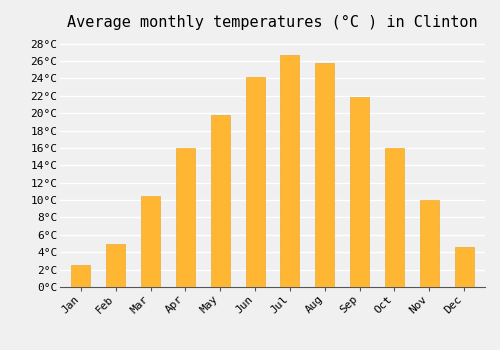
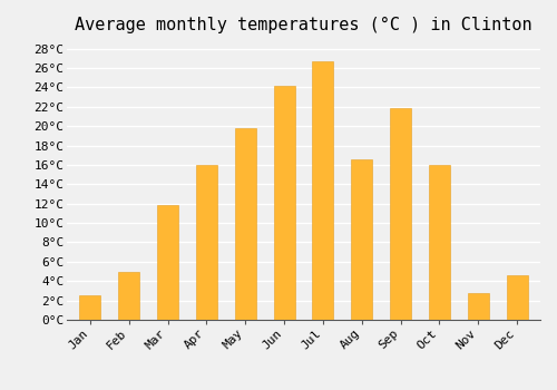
Mar: 10.5°C -> 11.8°C
Aug: 25.8°C -> 16.6°C
Nov: 10.0°C -> 2.8°C
